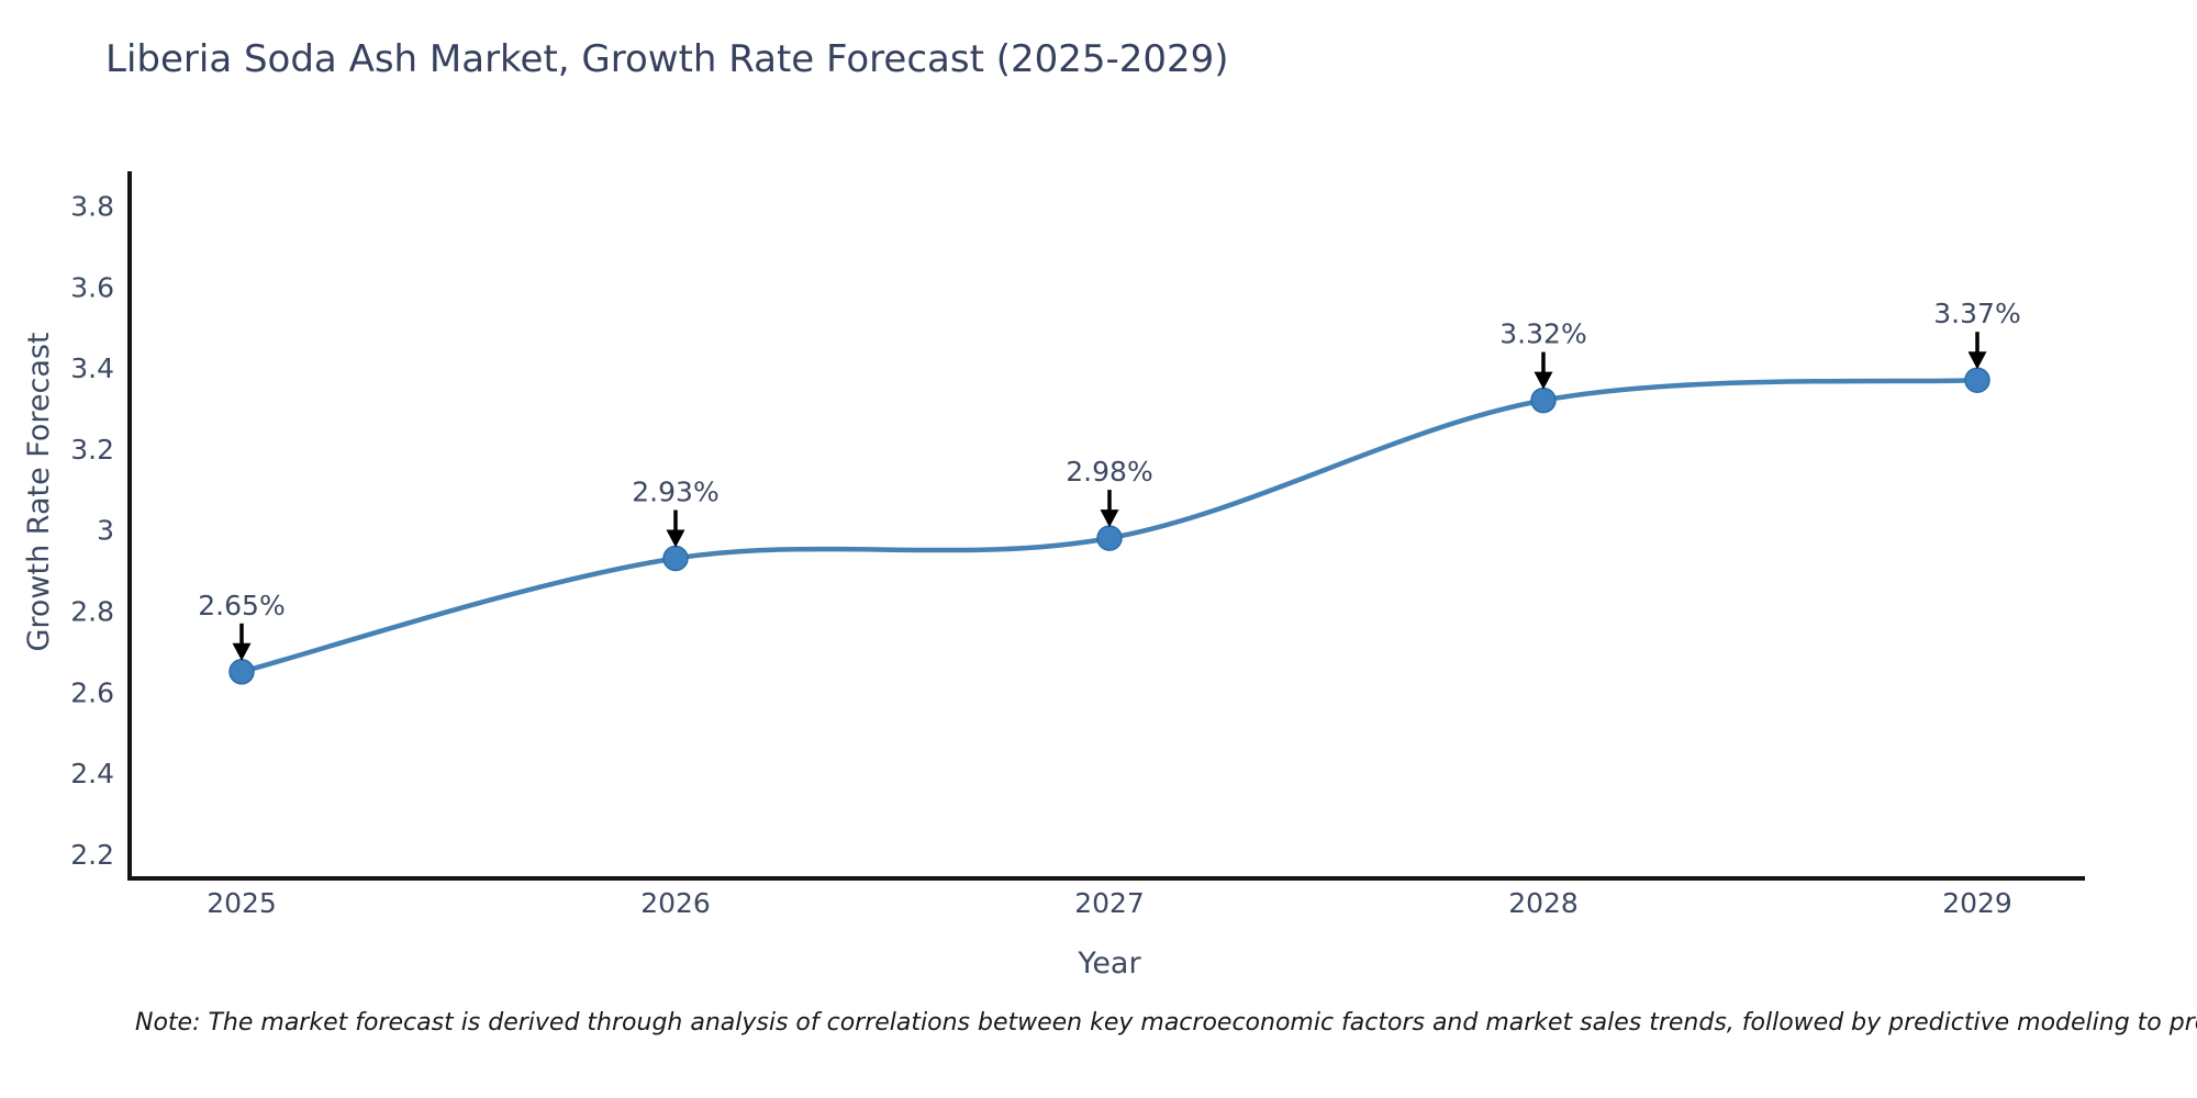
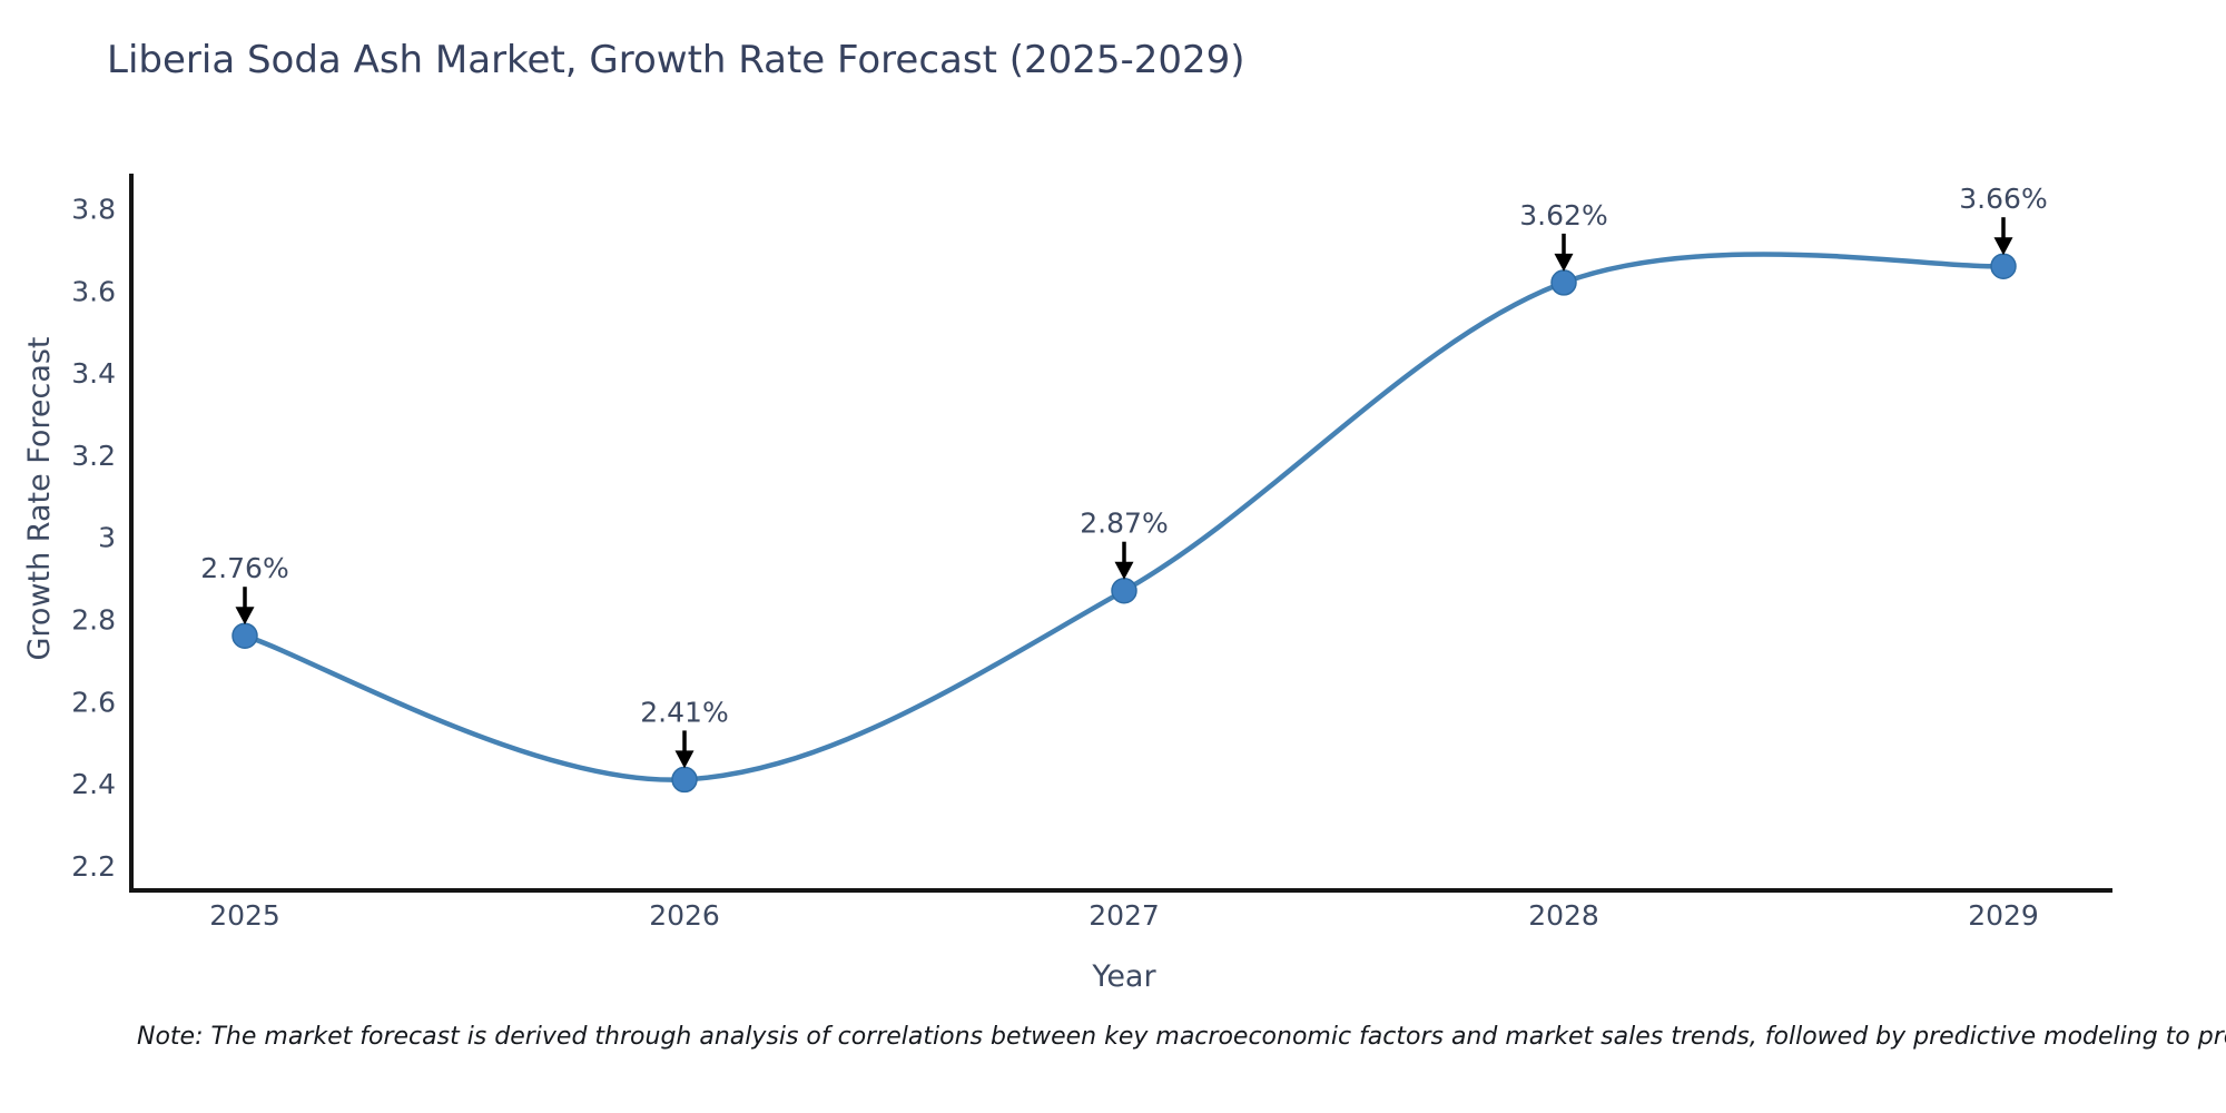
2025: 2.65% -> 2.76%
2026: 2.93% -> 2.41%
2027: 2.98% -> 2.87%
2028: 3.32% -> 3.62%
2029: 3.37% -> 3.66%
